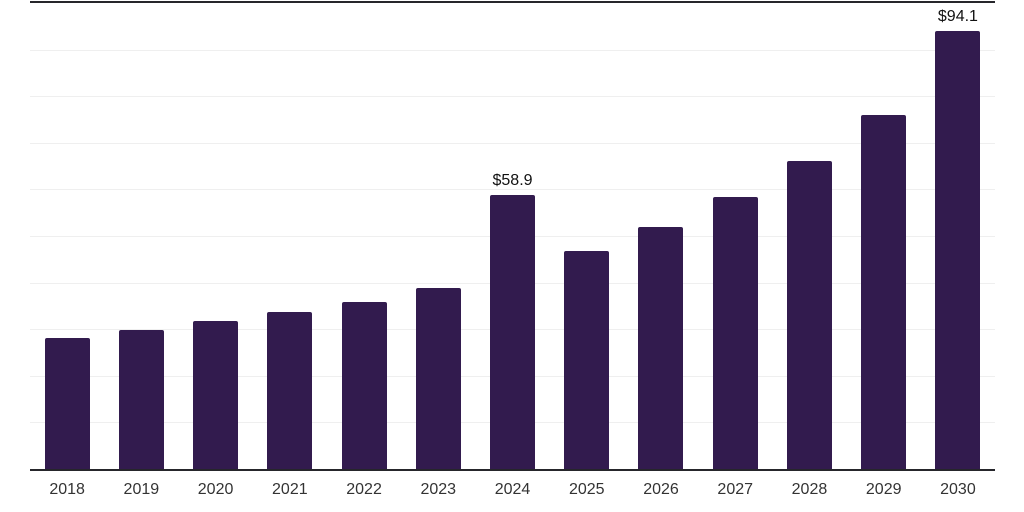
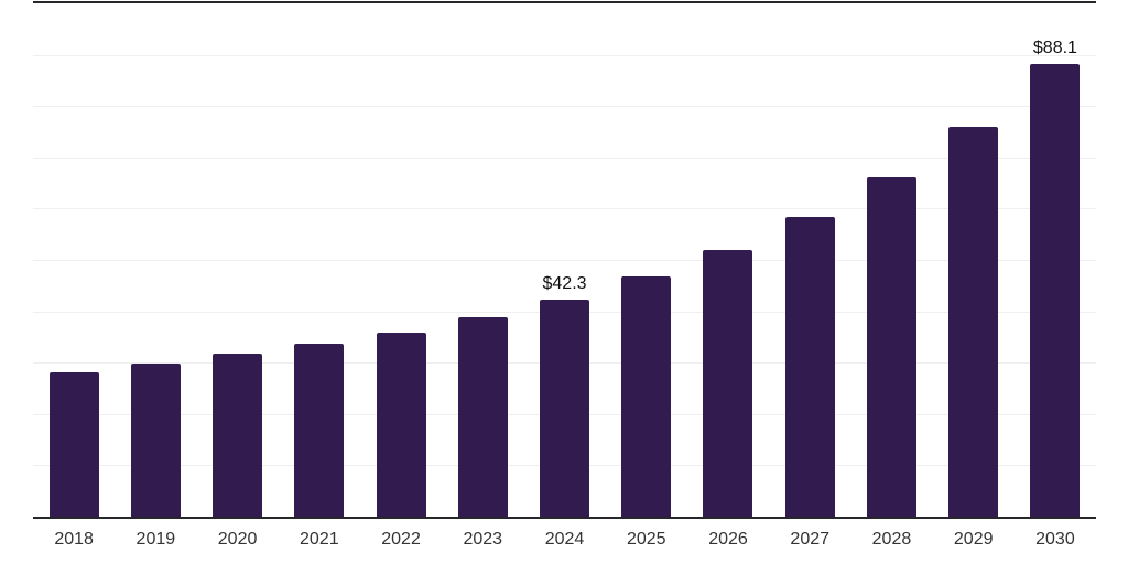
2024: $58.9 -> $42.3
2030: $94.1 -> $88.1
